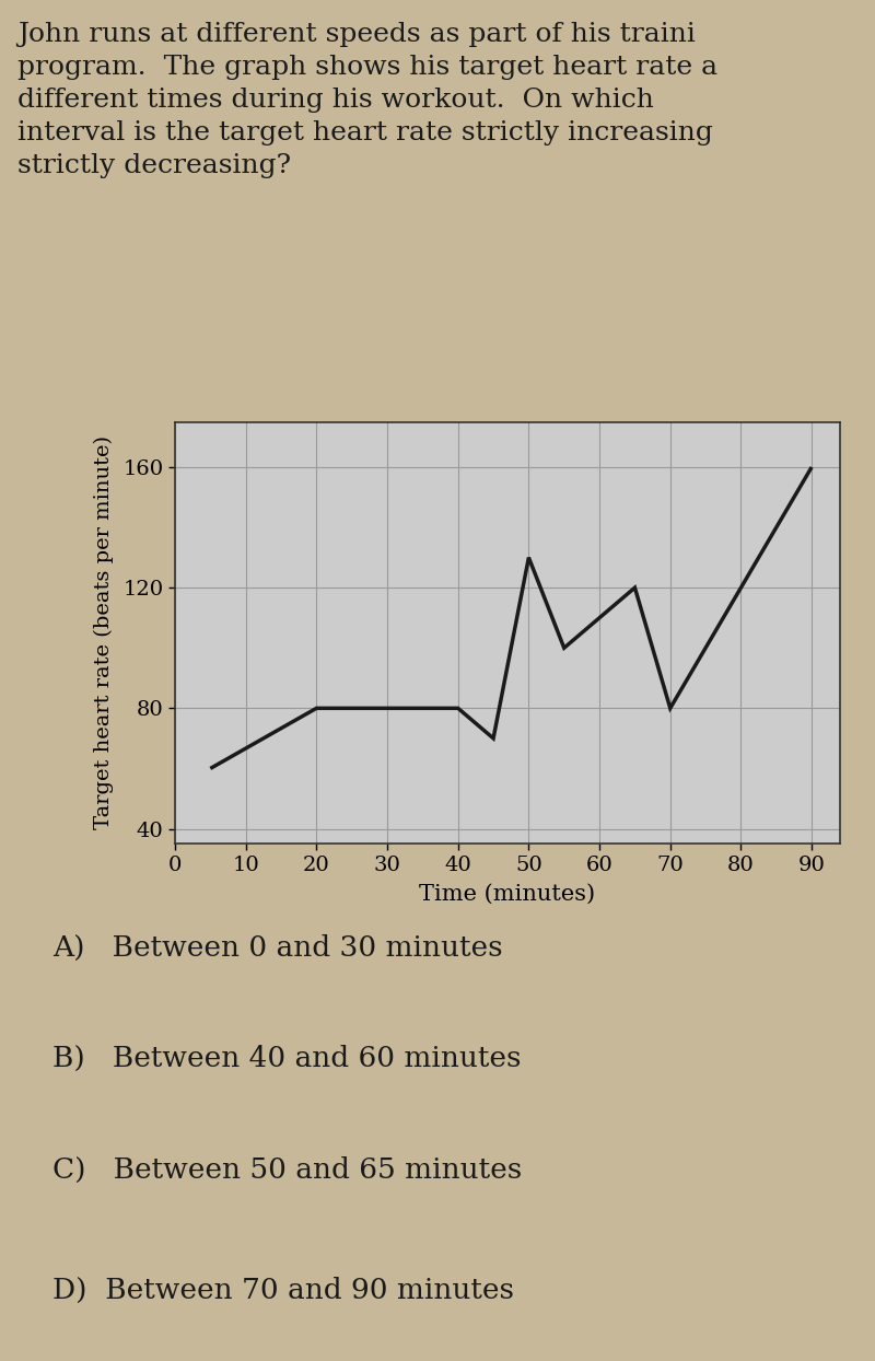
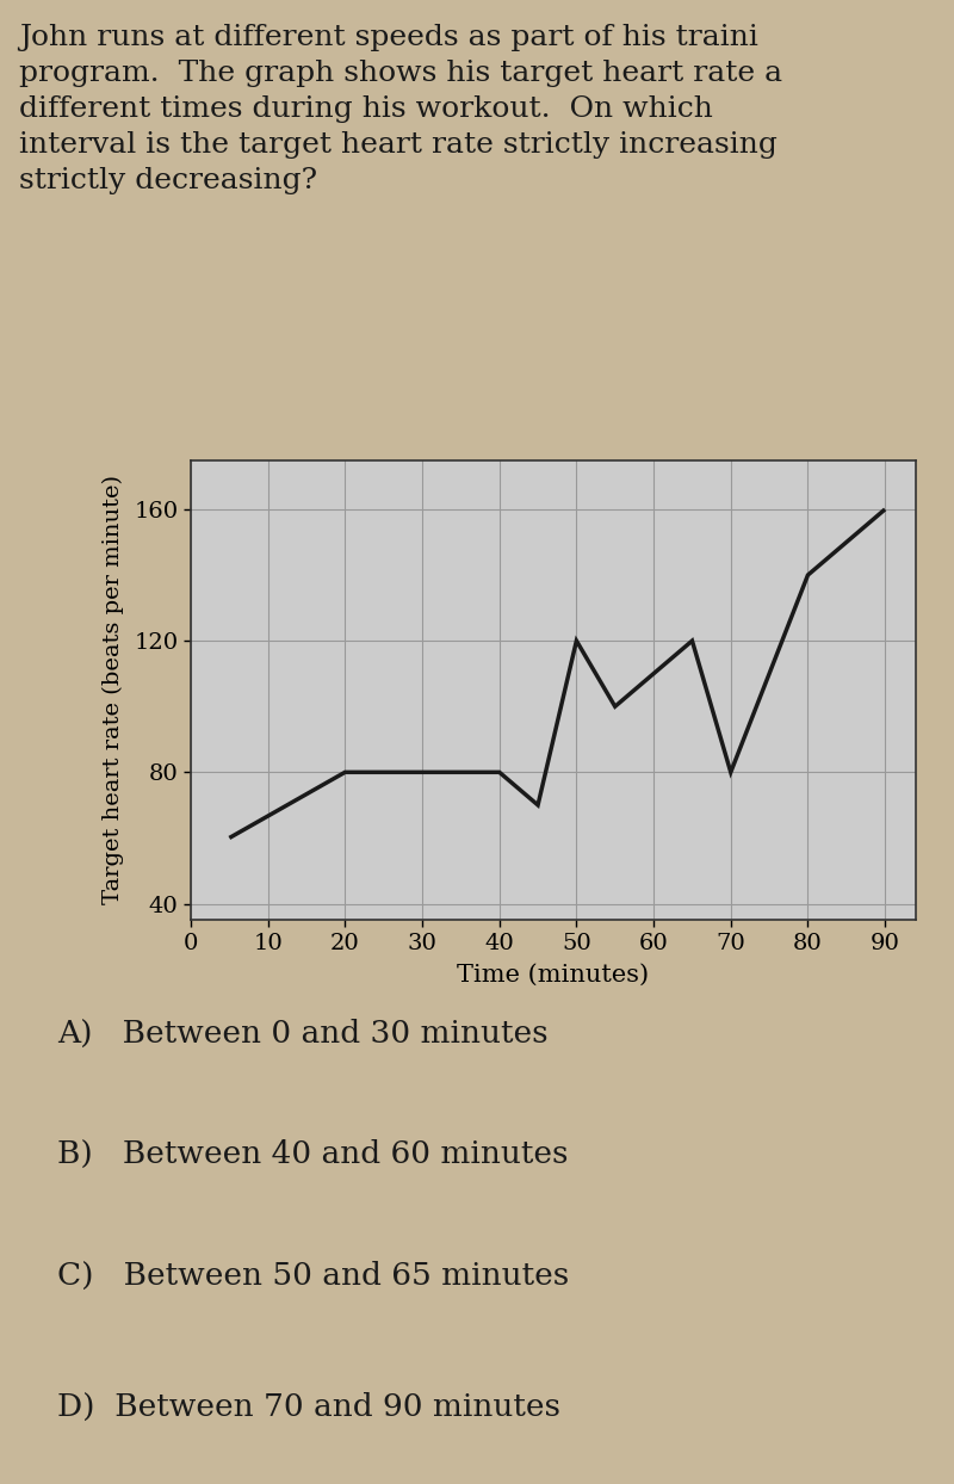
50: 130 -> 120
80: 120 -> 140
